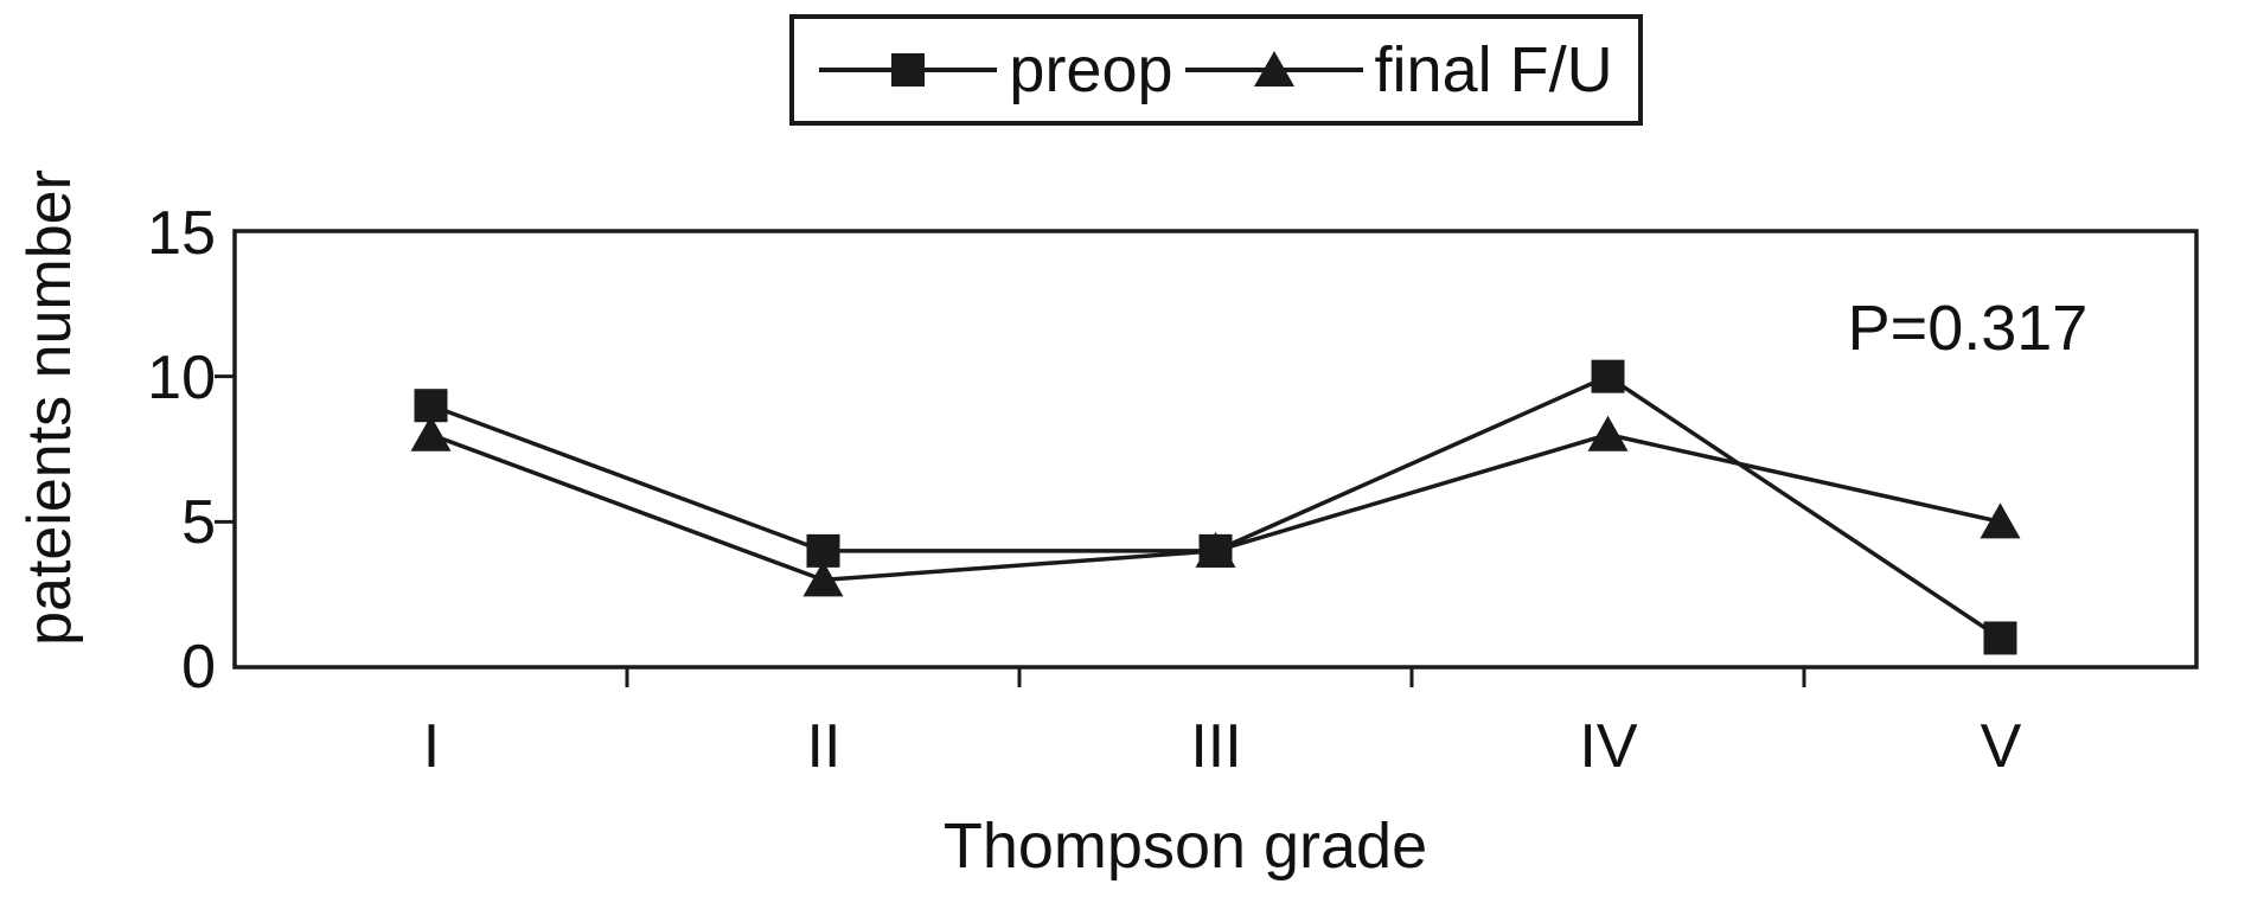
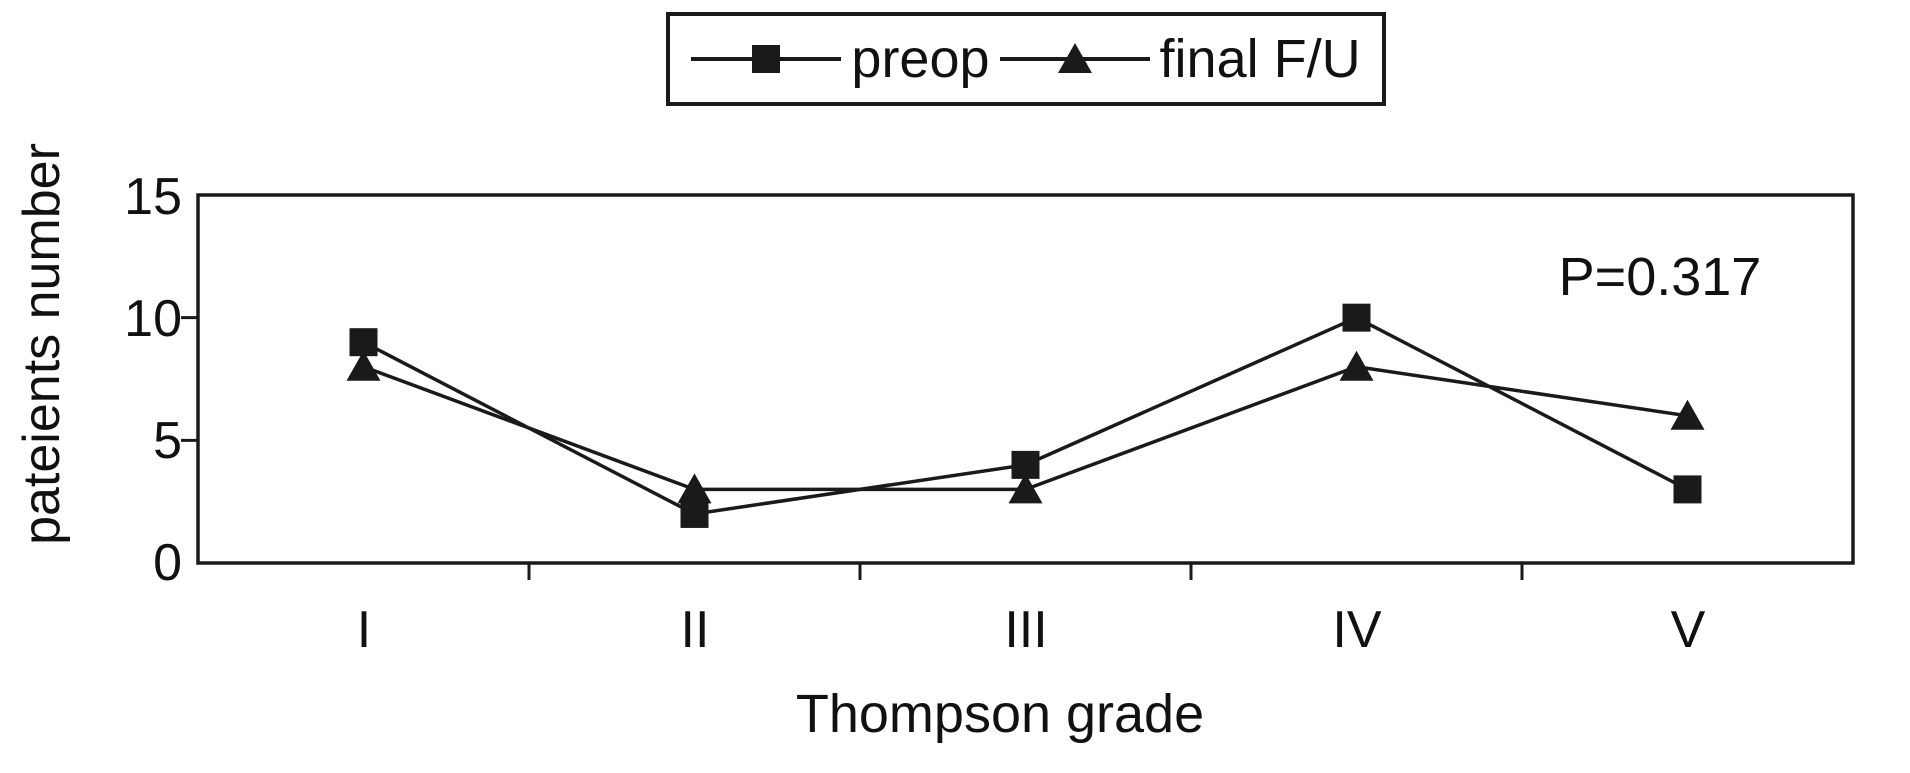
preop/II: 4 -> 2
final F/U/III: 4 -> 3
preop/V: 1 -> 3
final F/U/V: 5 -> 6
